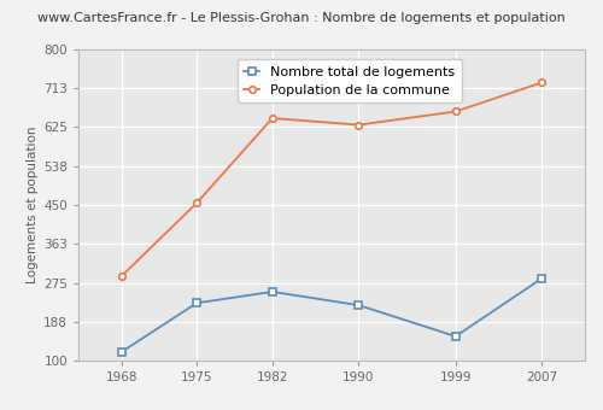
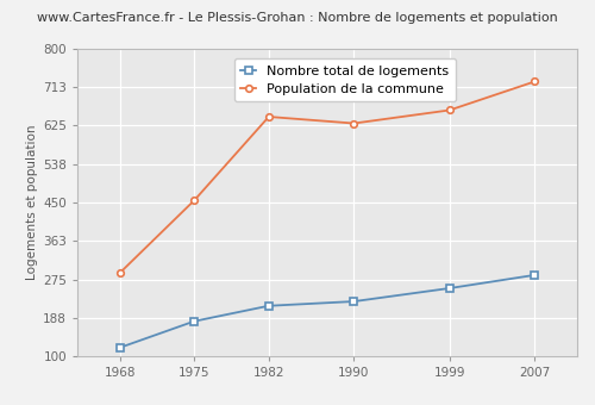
Nombre total de logements/1975: 230 -> 180
Nombre total de logements/1982: 255 -> 215
Nombre total de logements/1999: 155 -> 255
